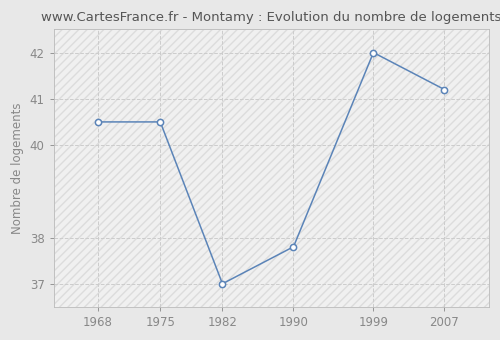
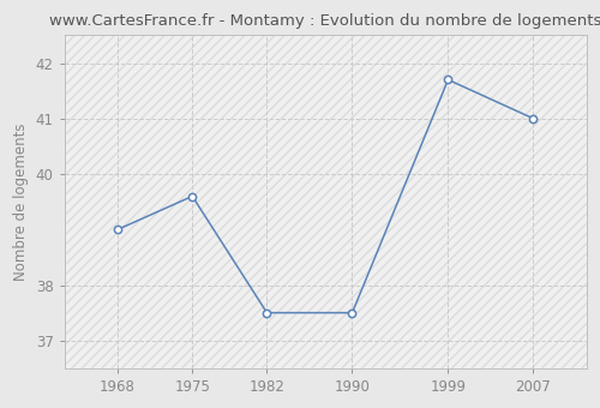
1968: 40.5 -> 39.0
1975: 40.5 -> 39.6
1982: 37.0 -> 37.5
1990: 37.8 -> 37.5
1999: 42.0 -> 41.7
2007: 41.2 -> 41.0
